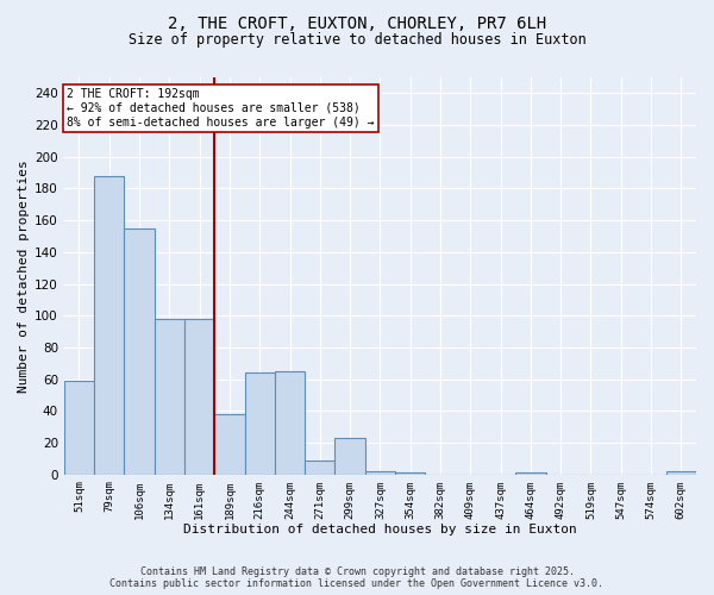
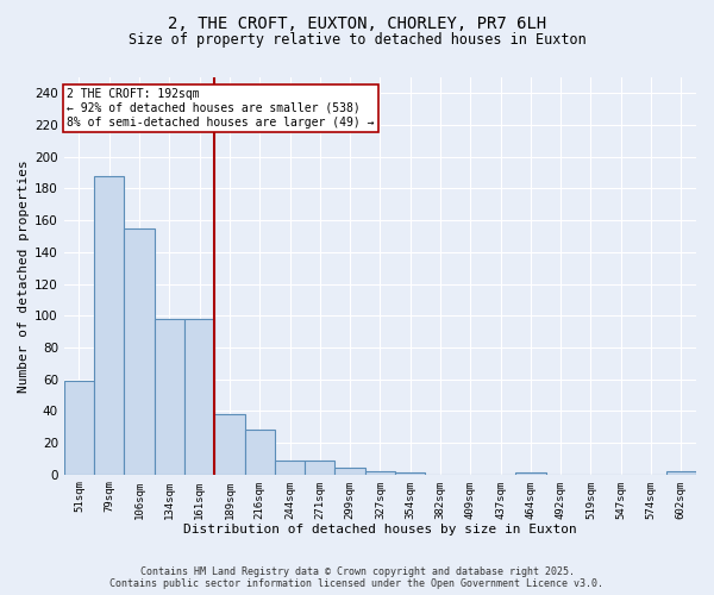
216sqm: 64 -> 28
244sqm: 65 -> 9
299sqm: 23 -> 4
